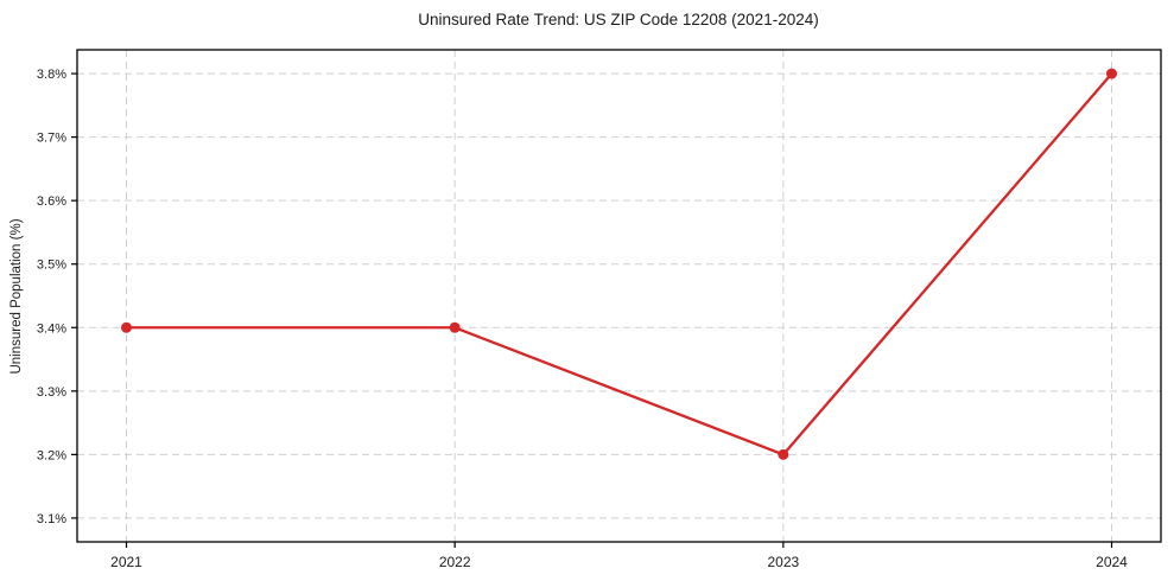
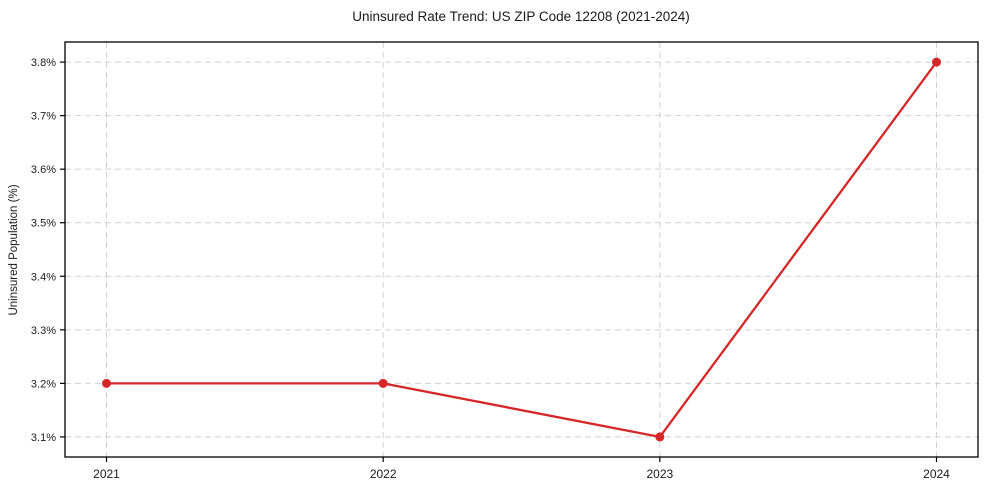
2021: 3.4% -> 3.2%
2022: 3.4% -> 3.2%
2023: 3.2% -> 3.1%
